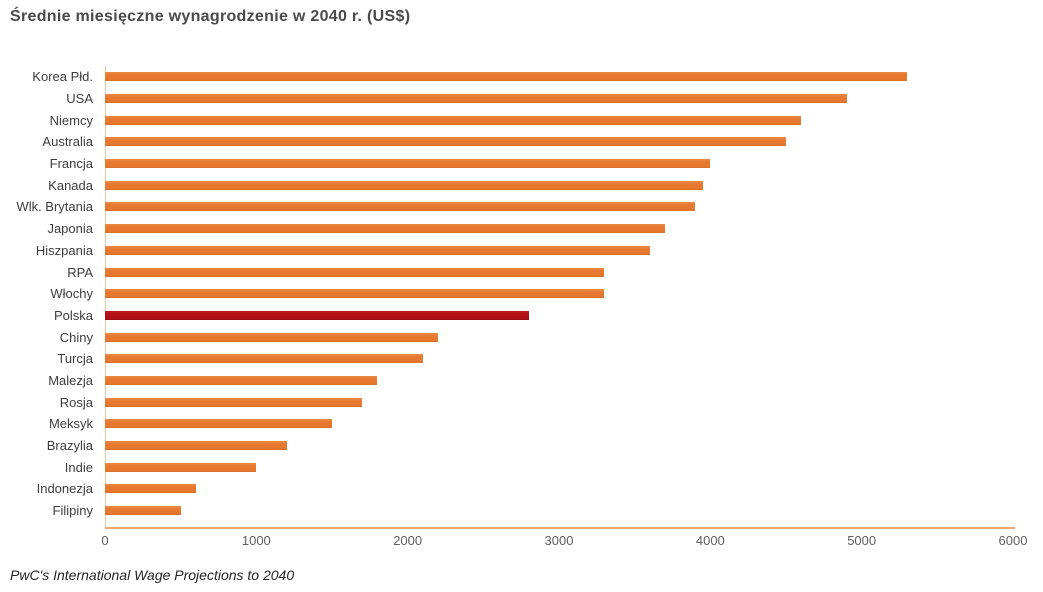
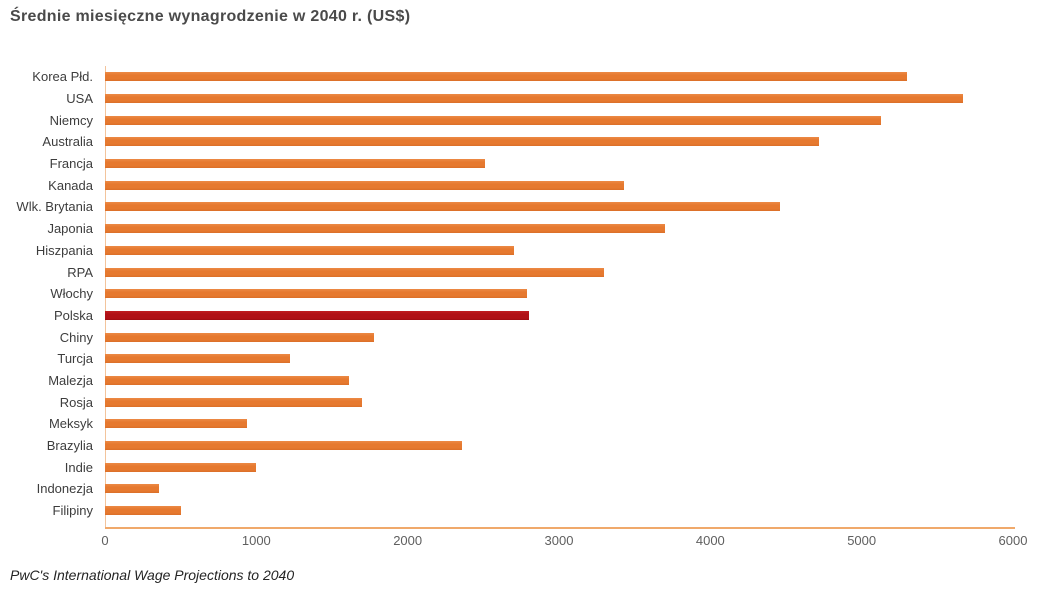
USA: 4900 -> 5670
Niemcy: 4600 -> 5130
Australia: 4500 -> 4720
Francja: 4000 -> 2510
Kanada: 3950 -> 3430
Wlk. Brytania: 3900 -> 4460
Hiszpania: 3600 -> 2700
Włochy: 3300 -> 2790
Chiny: 2200 -> 1780
Turcja: 2100 -> 1220
Malezja: 1800 -> 1610
Meksyk: 1500 -> 940
Brazylia: 1200 -> 2360
Indonezja: 600 -> 360
